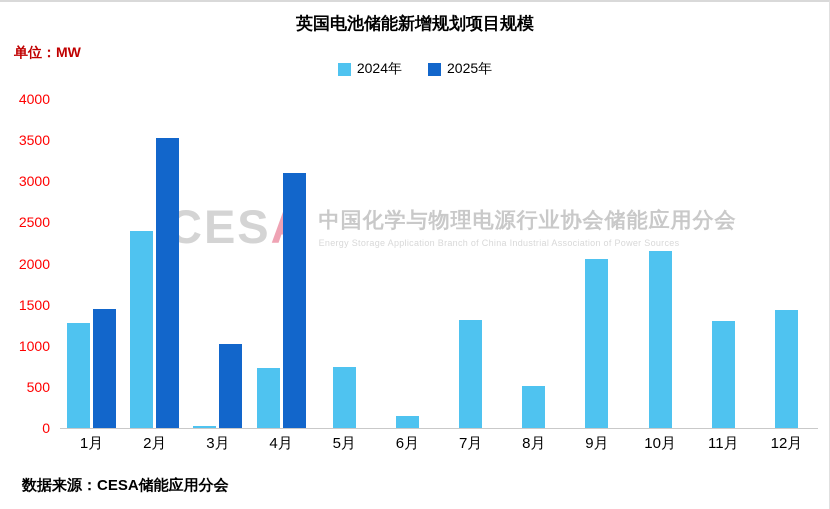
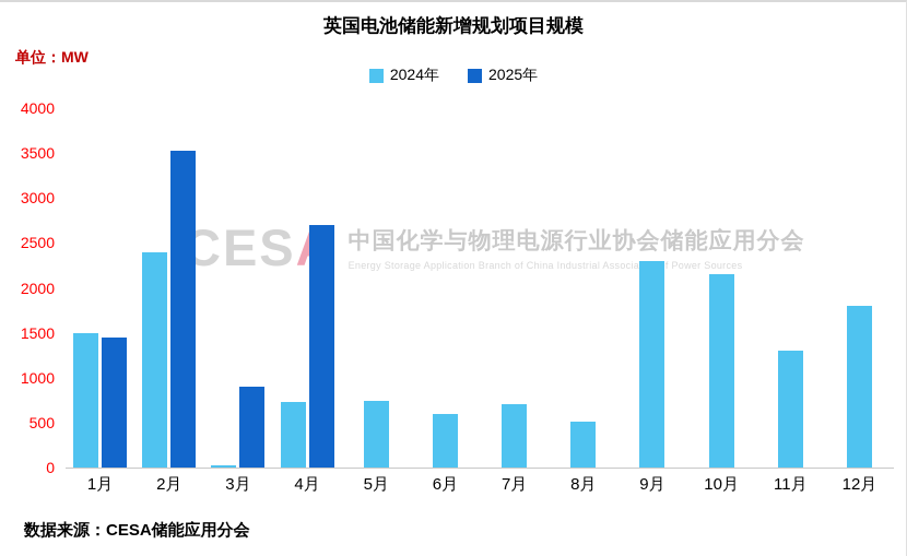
2024年/1月: 1300 -> 1500
2025年/3月: 1000 -> 900
2025年/4月: 3100 -> 2700
2024年/6月: 100 -> 600
2024年/7月: 1300 -> 700
2024年/9月: 2000 -> 2300
2024年/12月: 1400 -> 1800
